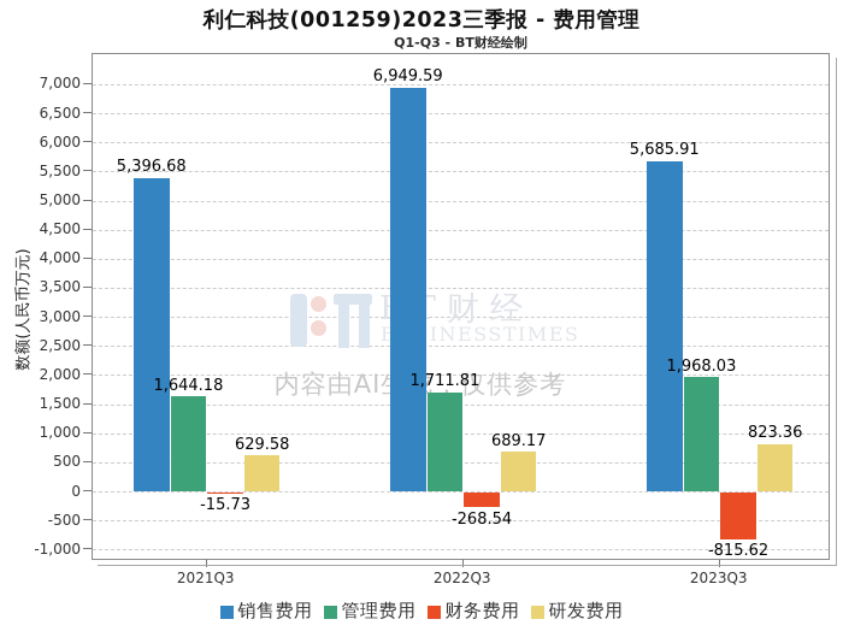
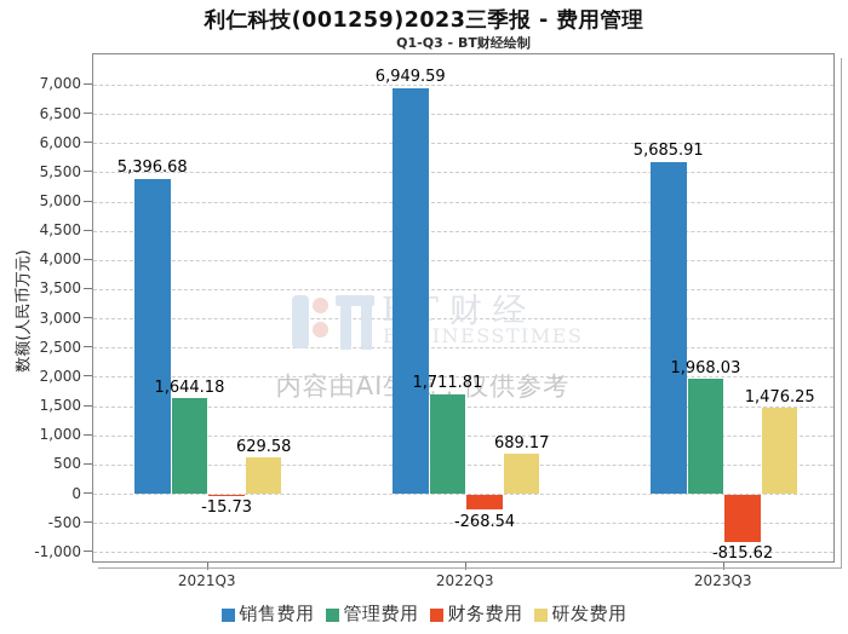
研发费用/2023Q3: 823.36 -> 1,476.25
